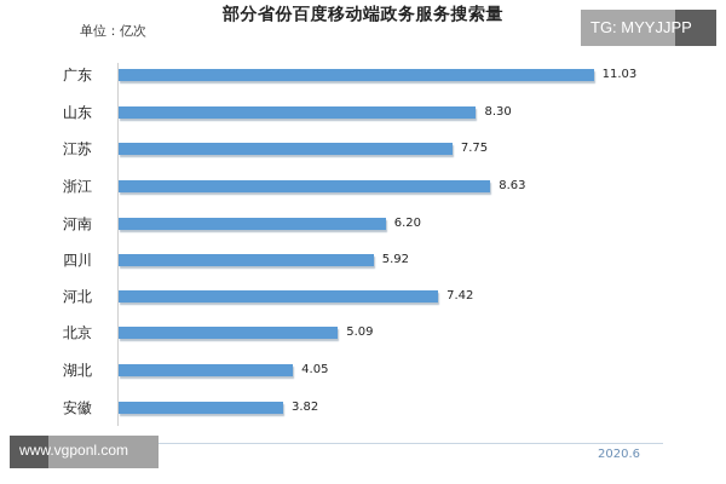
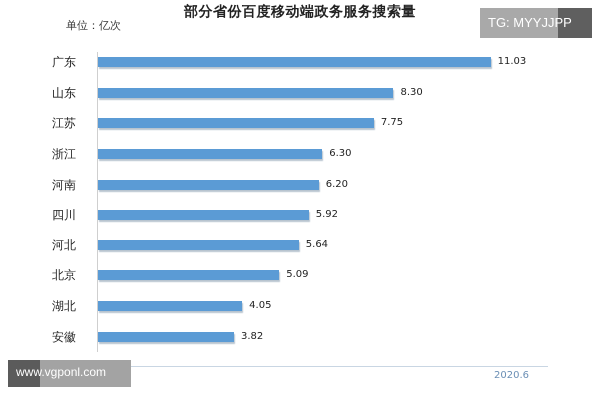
浙江: 8.63 -> 6.30
河北: 7.42 -> 5.64
